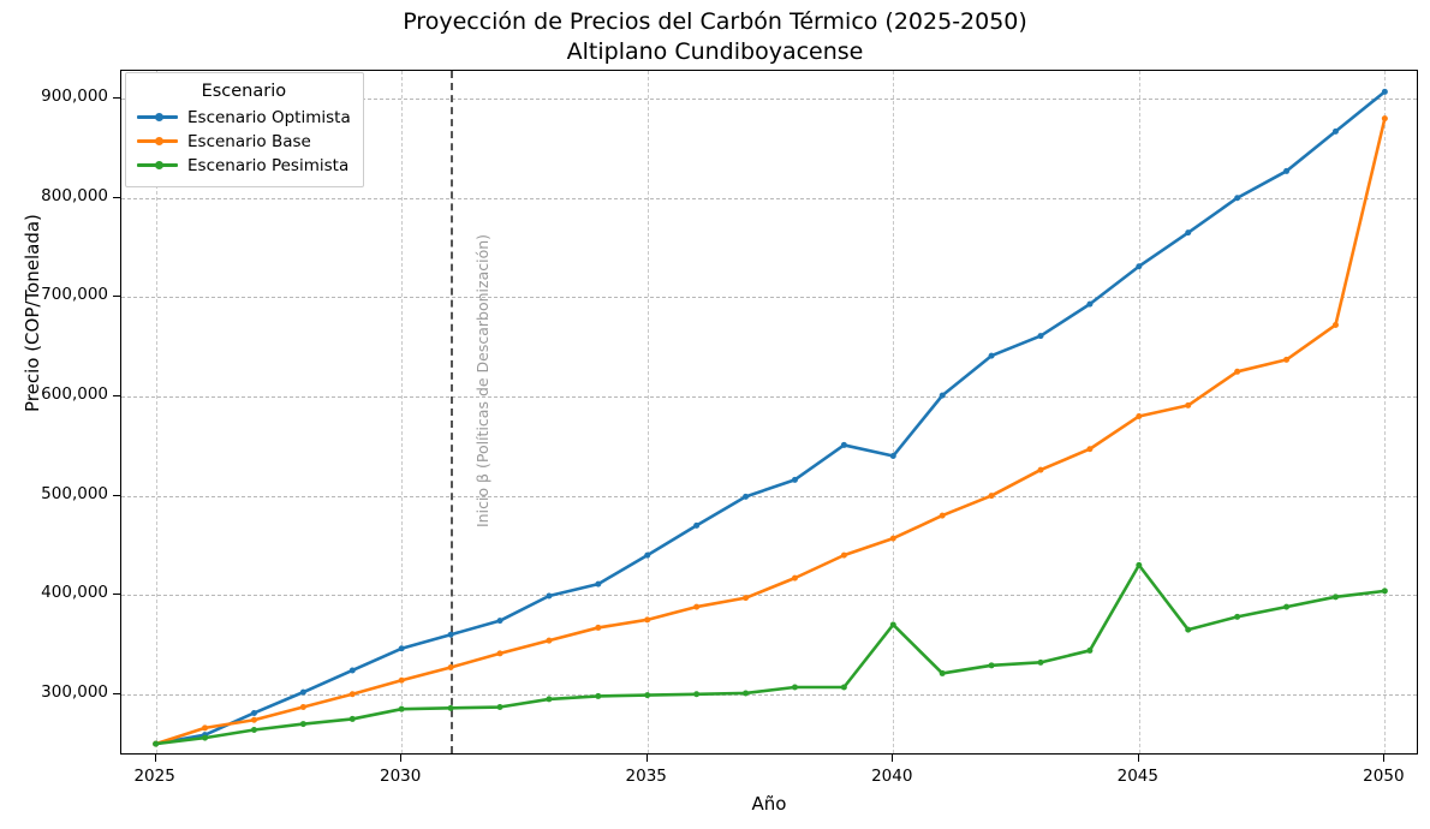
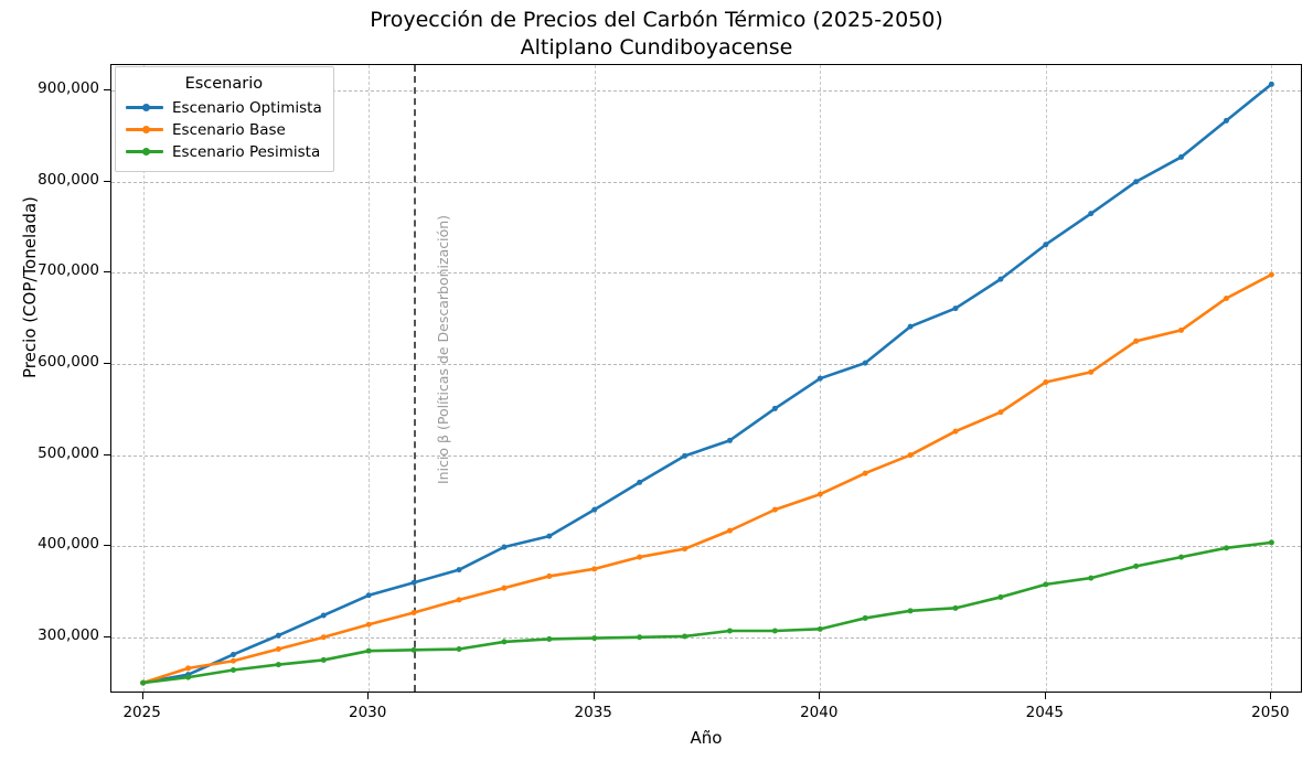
Escenario Optimista/2040: 540000 -> 580000
Escenario Pesimista/2040: 370000 -> 310000
Escenario Pesimista/2045: 430000 -> 360000
Escenario Base/2050: 880000 -> 700000
